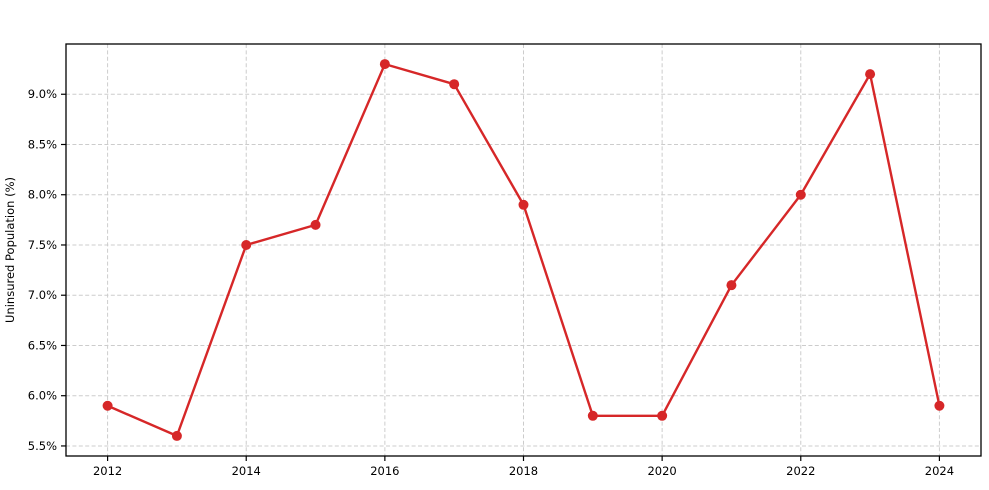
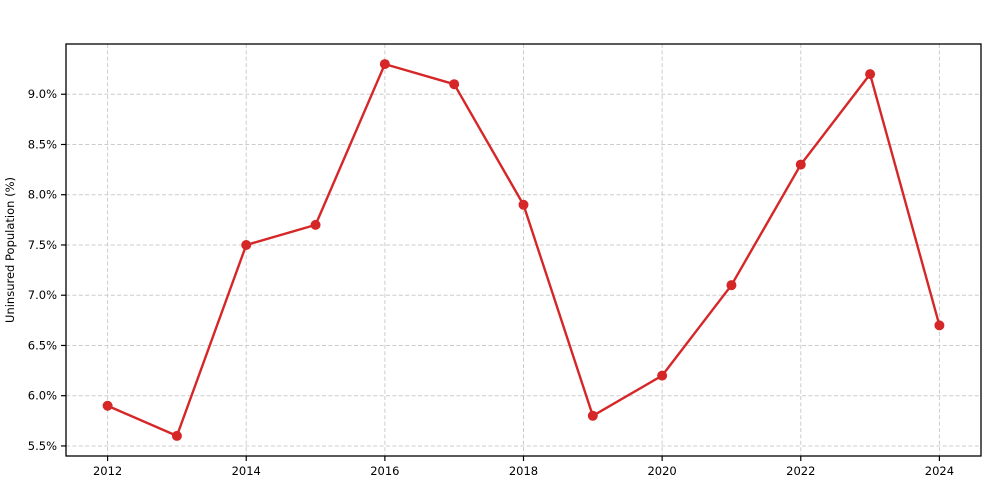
2020: 5.8% -> 6.2%
2022: 8.0% -> 8.3%
2024: 5.9% -> 6.7%
